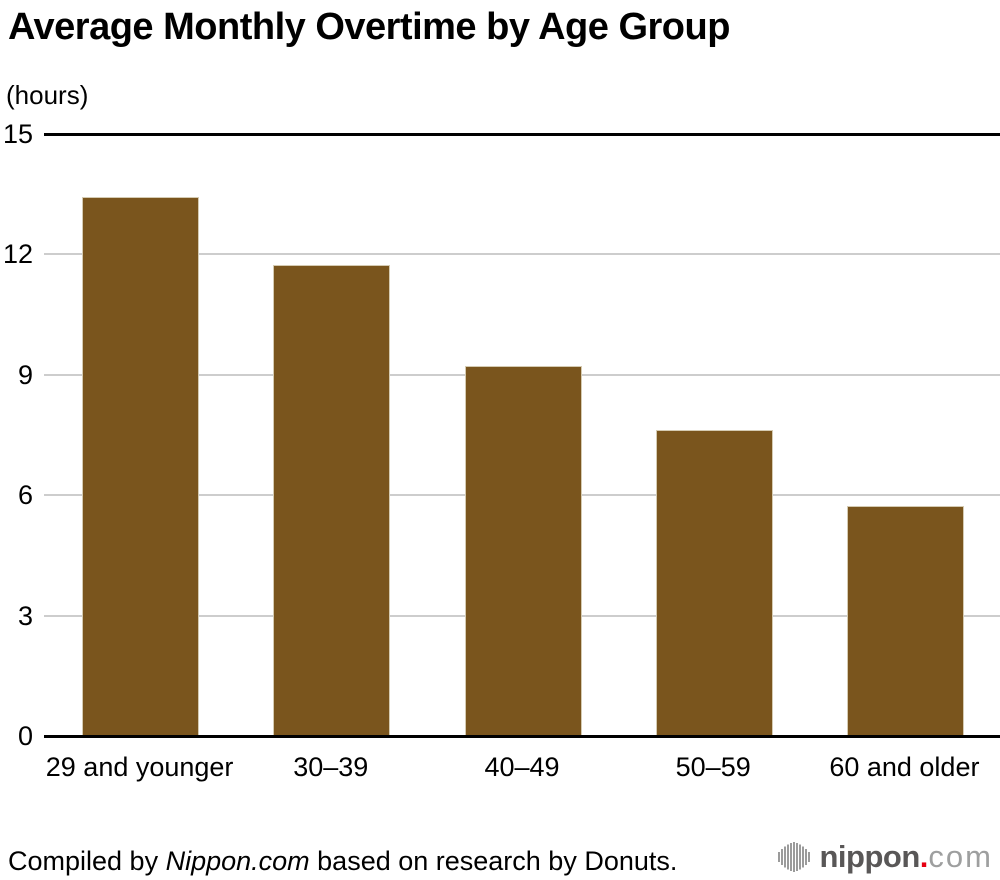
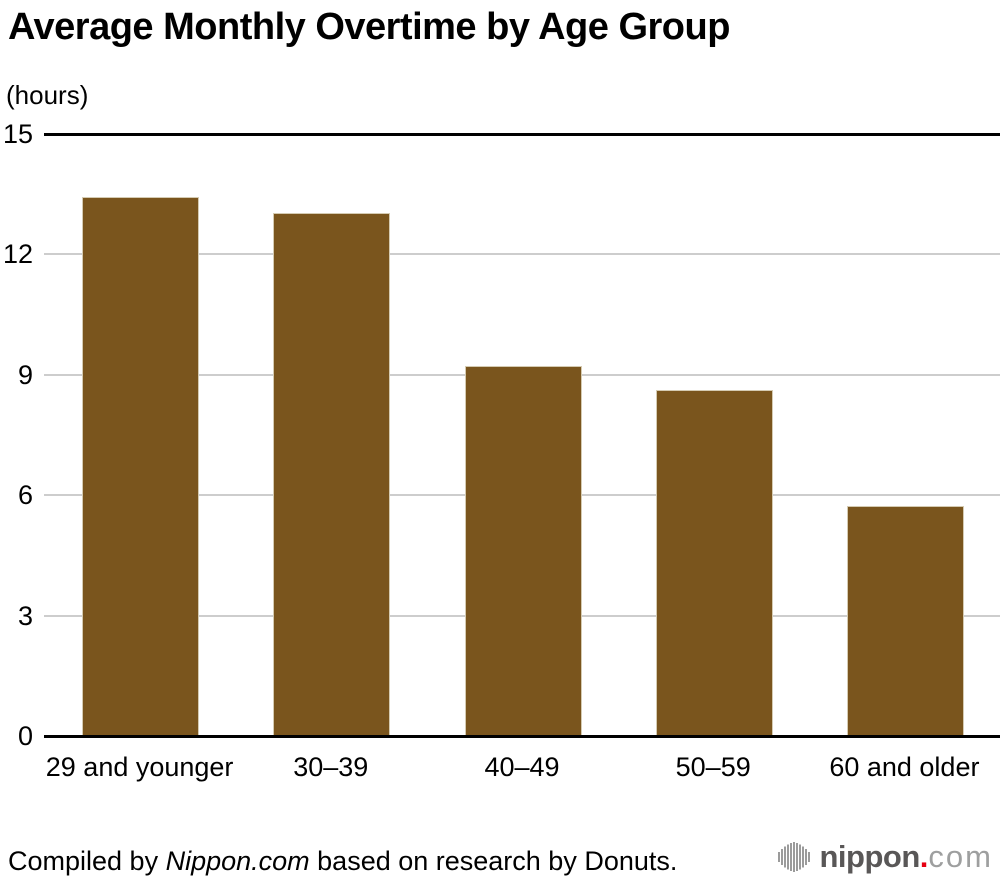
30–39: 11.7 -> 13.0
50–59: 7.6 -> 8.6
